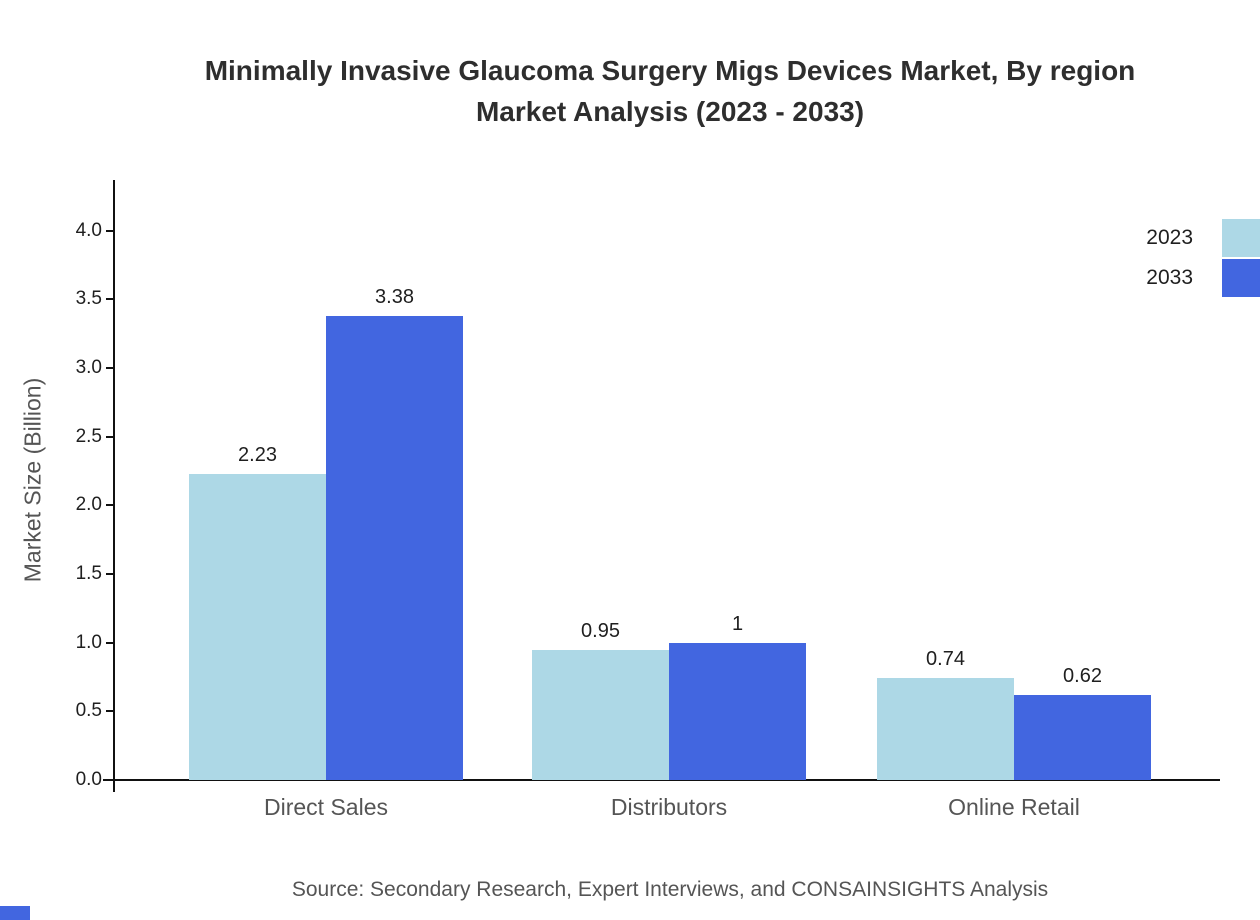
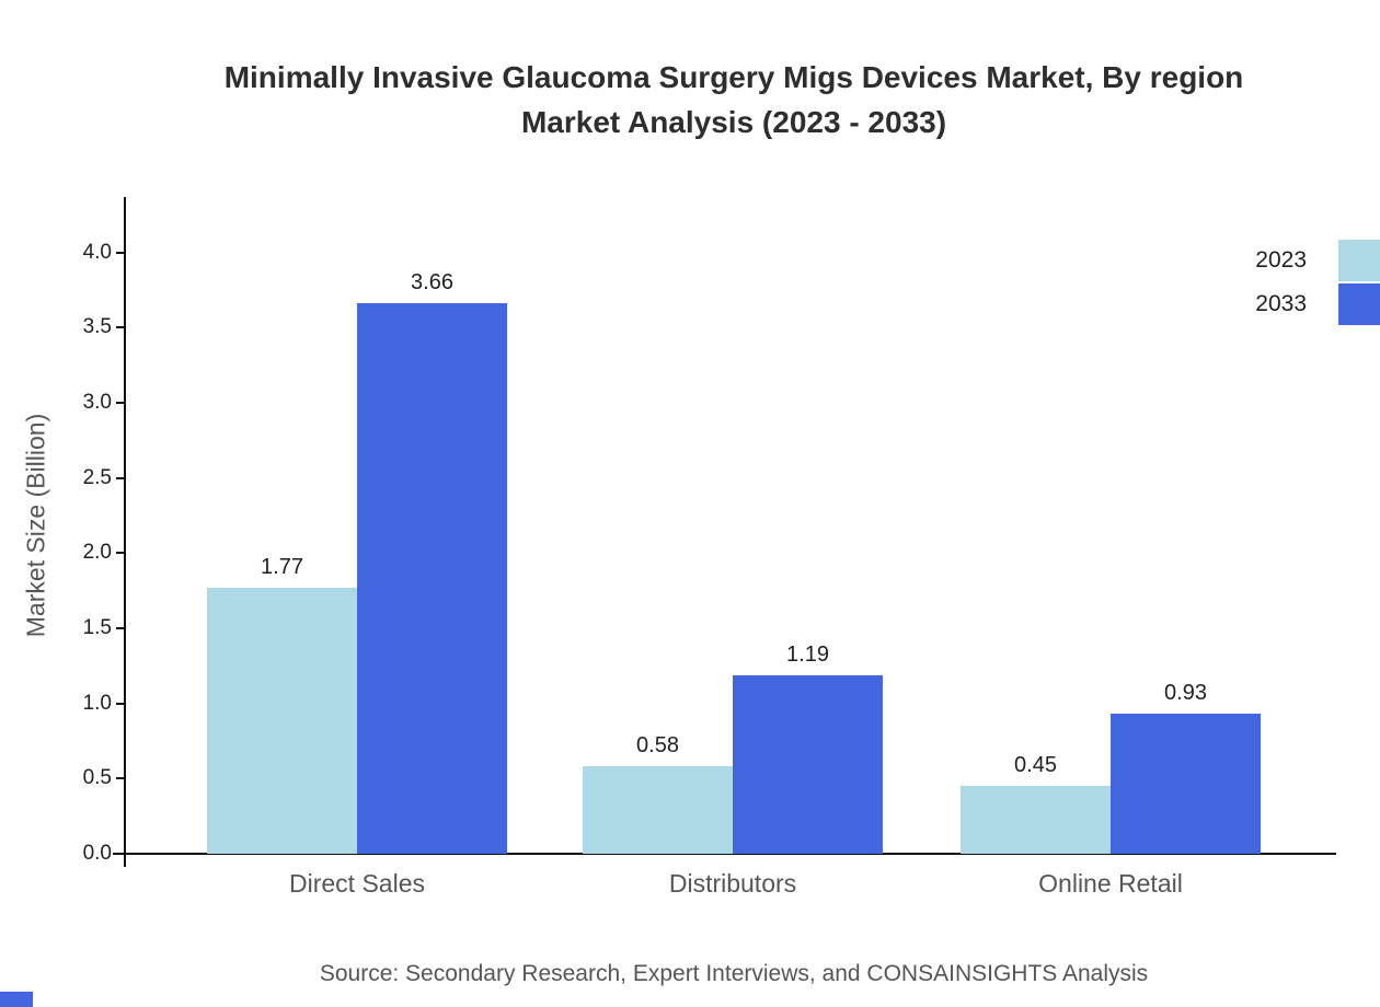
2023/Direct Sales: 2.23 -> 1.77
2033/Direct Sales: 3.38 -> 3.66
2023/Distributors: 0.95 -> 0.58
2033/Distributors: 1 -> 1.19
2023/Online Retail: 0.74 -> 0.45
2033/Online Retail: 0.62 -> 0.93
